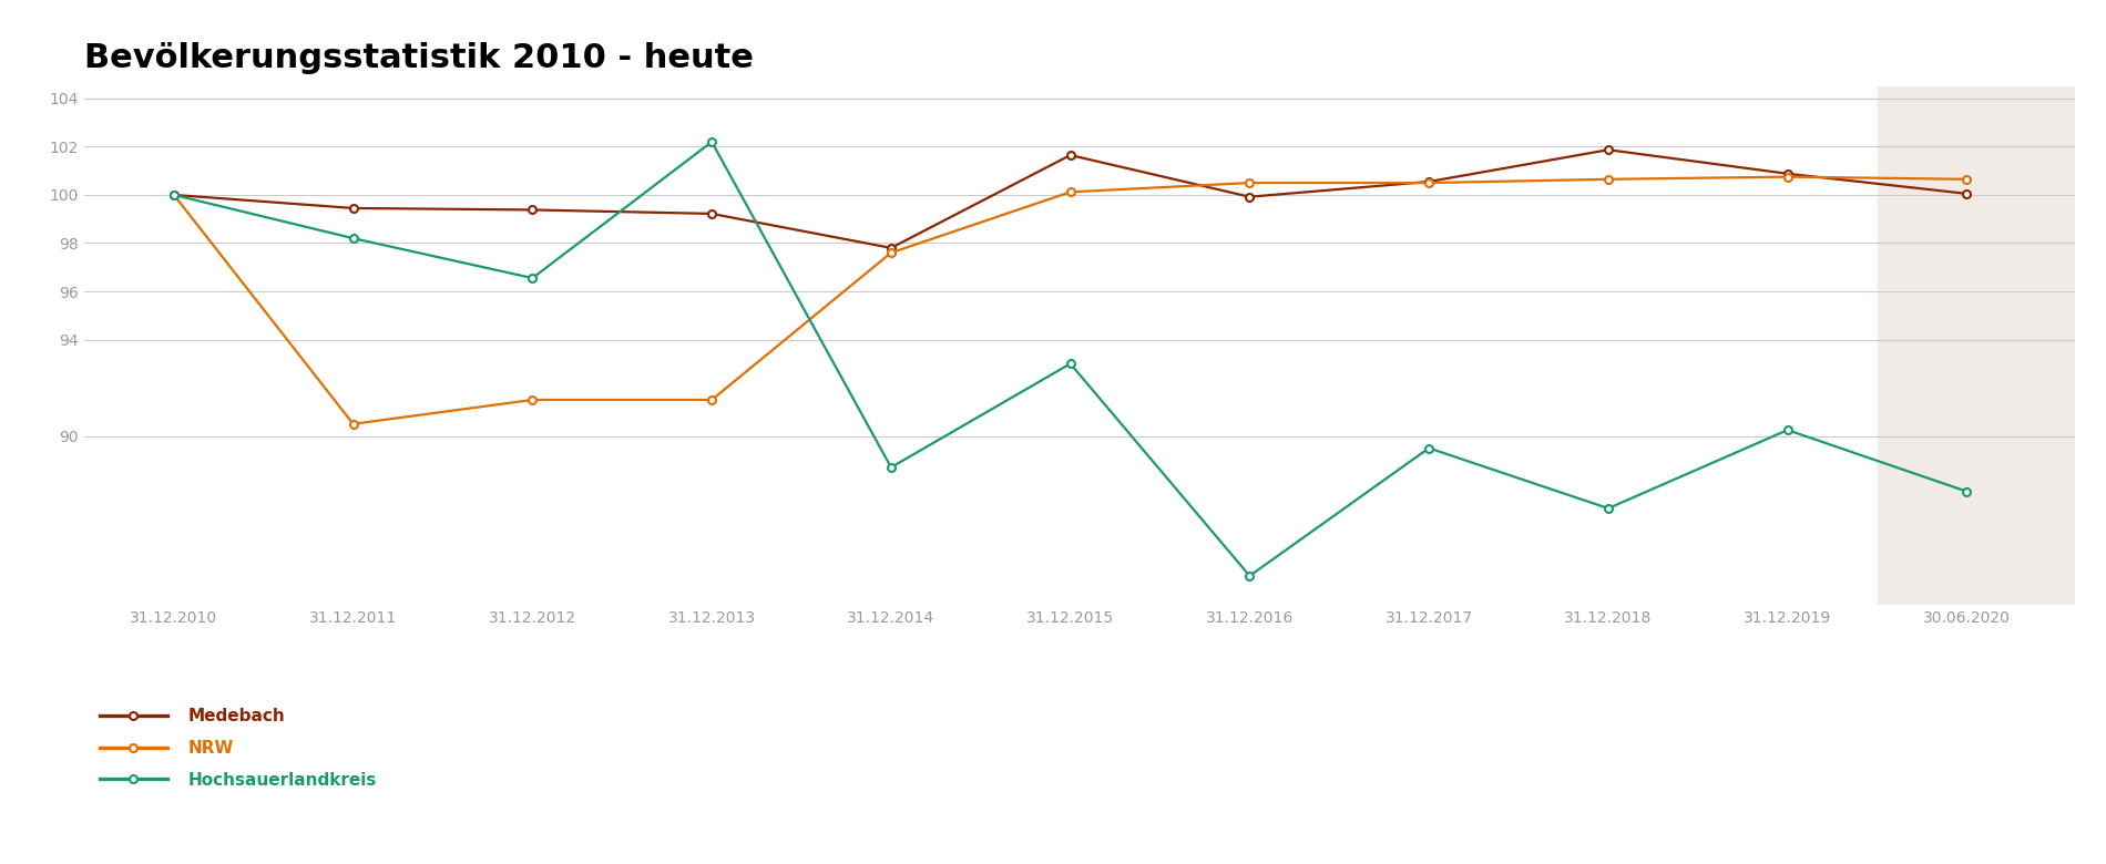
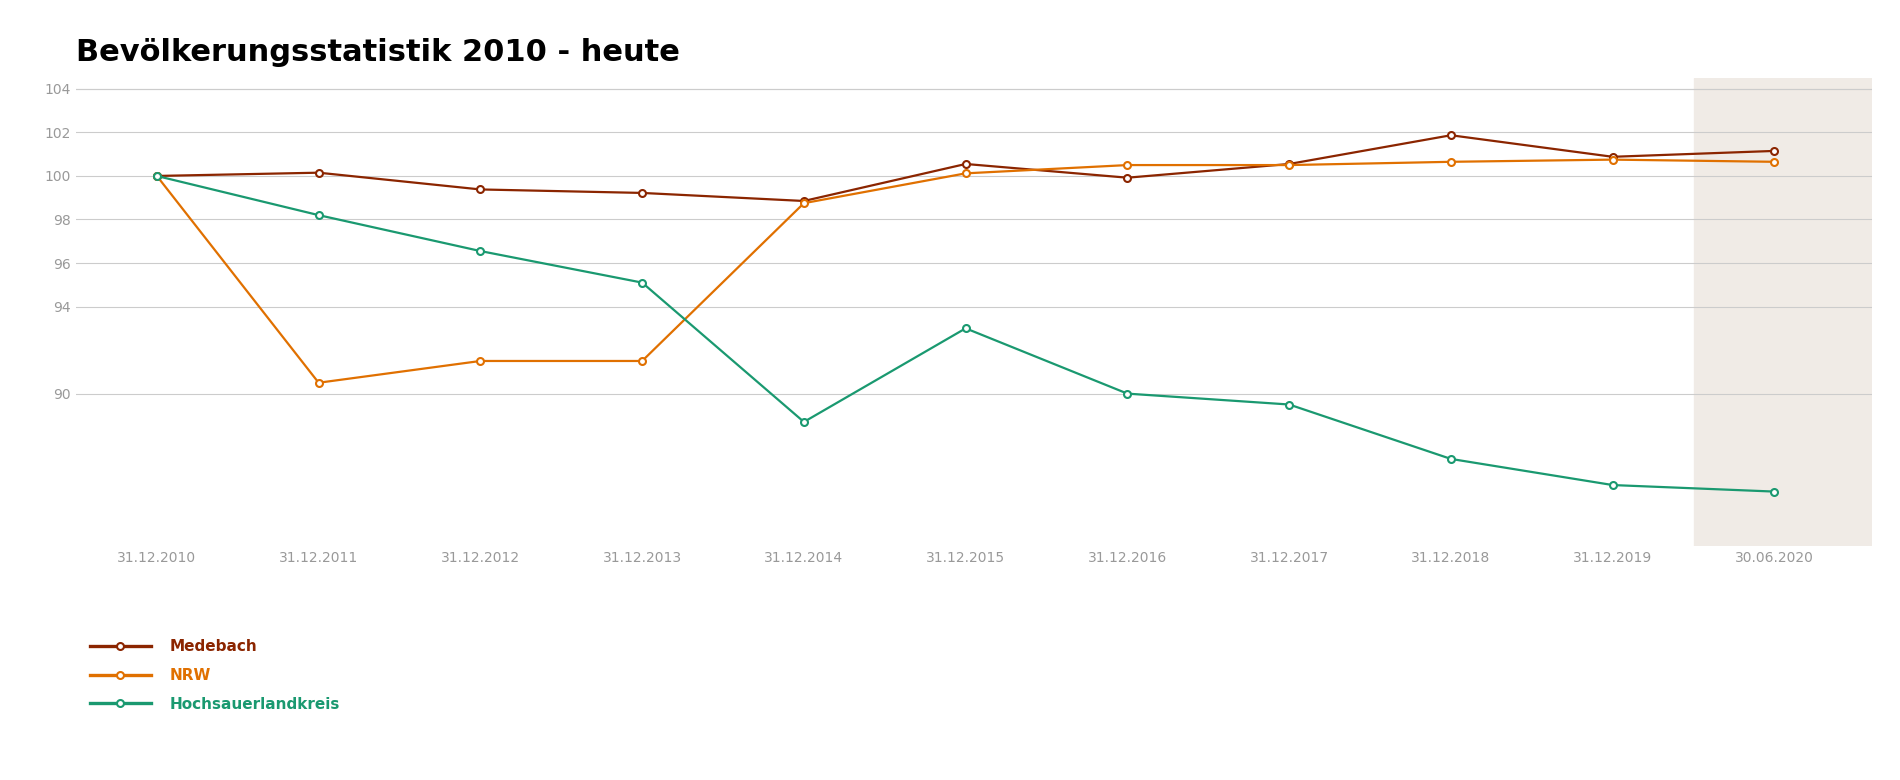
Medebach/31.12.2011: 99.45 -> 100.15
Hochsauerlandkreis/31.12.2013: 102.20 -> 95.10
Medebach/31.12.2014: 97.80 -> 98.85
NRW/31.12.2014: 97.60 -> 98.75
Medebach/31.12.2015: 101.65 -> 100.55
Hochsauerlandkreis/31.12.2016: 84.20 -> 90.00
Hochsauerlandkreis/31.12.2019: 90.25 -> 85.80
Medebach/30.06.2020: 100.05 -> 101.15
Hochsauerlandkreis/30.06.2020: 87.70 -> 85.50
